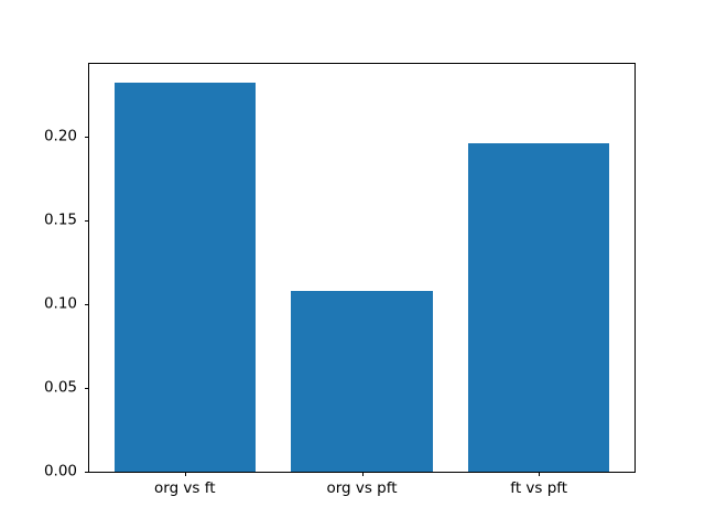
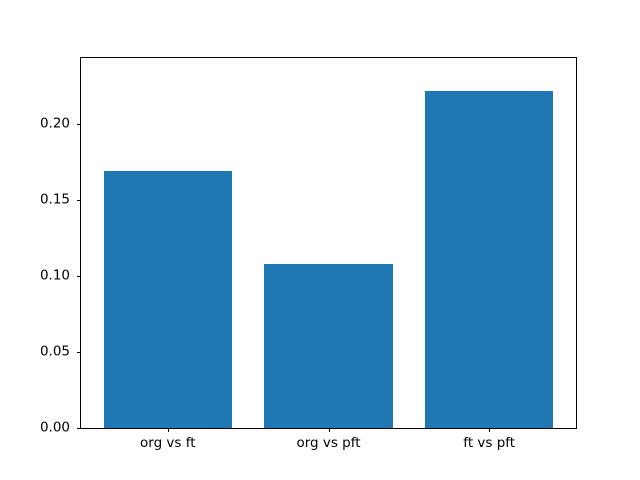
org vs ft: 0.232 -> 0.169
ft vs pft: 0.196 -> 0.222
